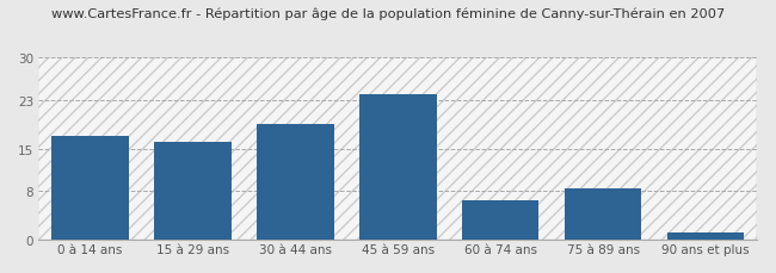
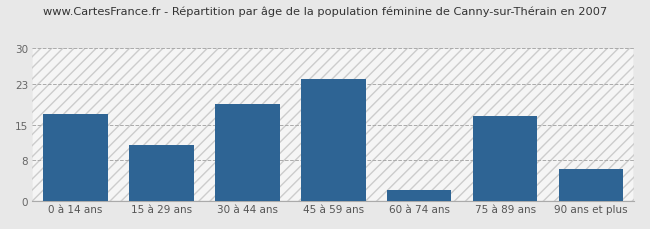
15 à 29 ans: 16.0 -> 11.0
60 à 74 ans: 6.5 -> 2.2
75 à 89 ans: 8.5 -> 16.6
90 ans et plus: 1.2 -> 6.4
